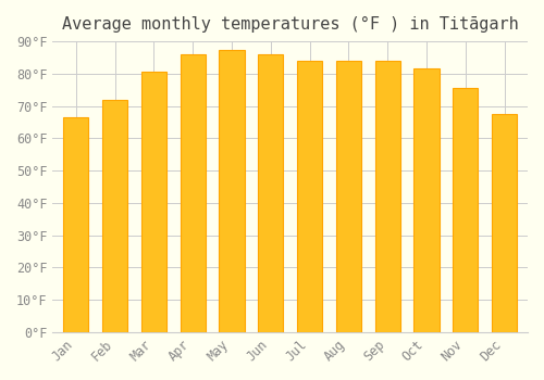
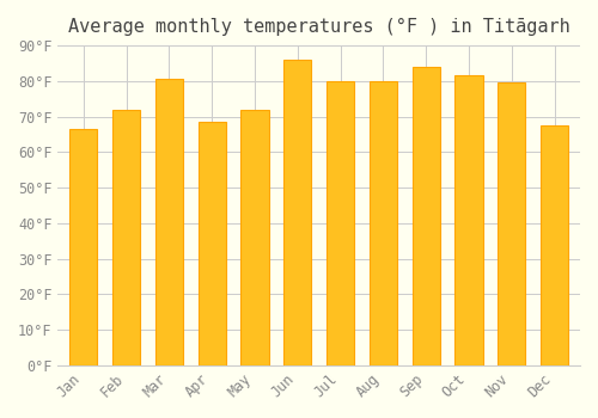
Apr: 86.0°F -> 68.5°F
May: 87.5°F -> 72.0°F
Jul: 84.0°F -> 80.0°F
Aug: 84.0°F -> 80.0°F
Nov: 75.5°F -> 79.5°F
